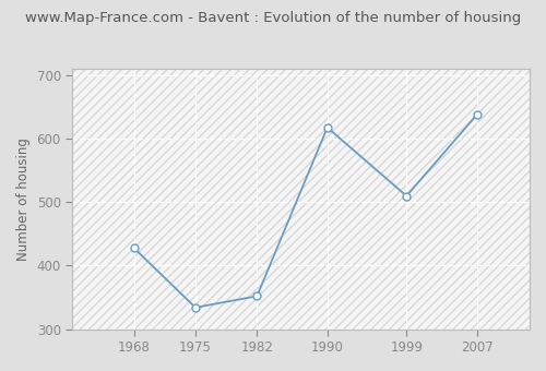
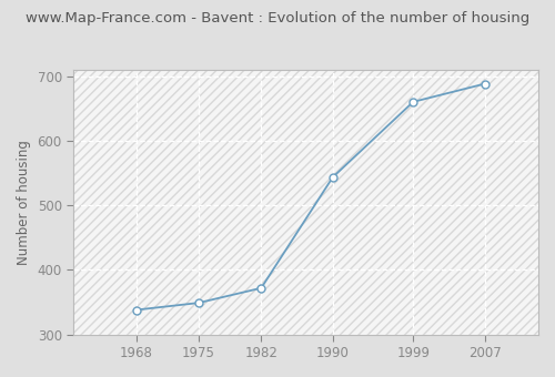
1968: 428 -> 338
1975: 334 -> 349
1982: 352 -> 372
1990: 618 -> 544
1999: 510 -> 661
2007: 638 -> 689
